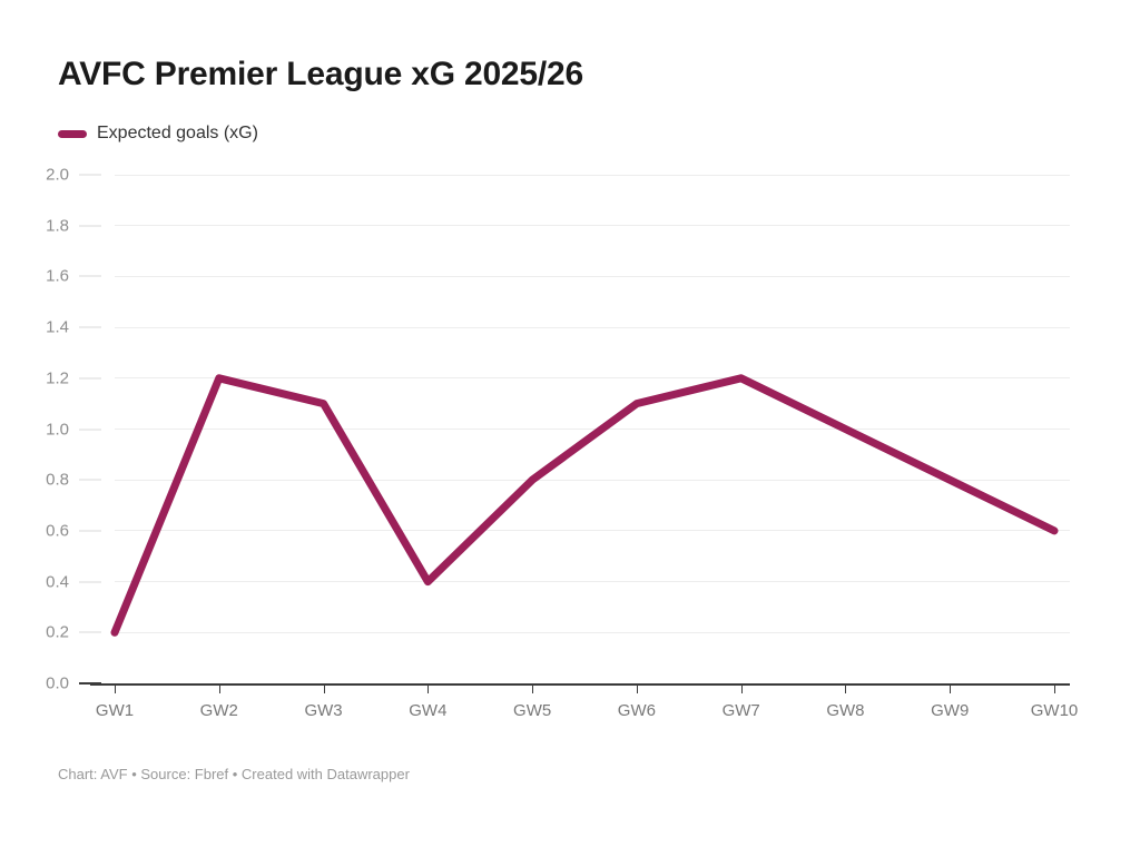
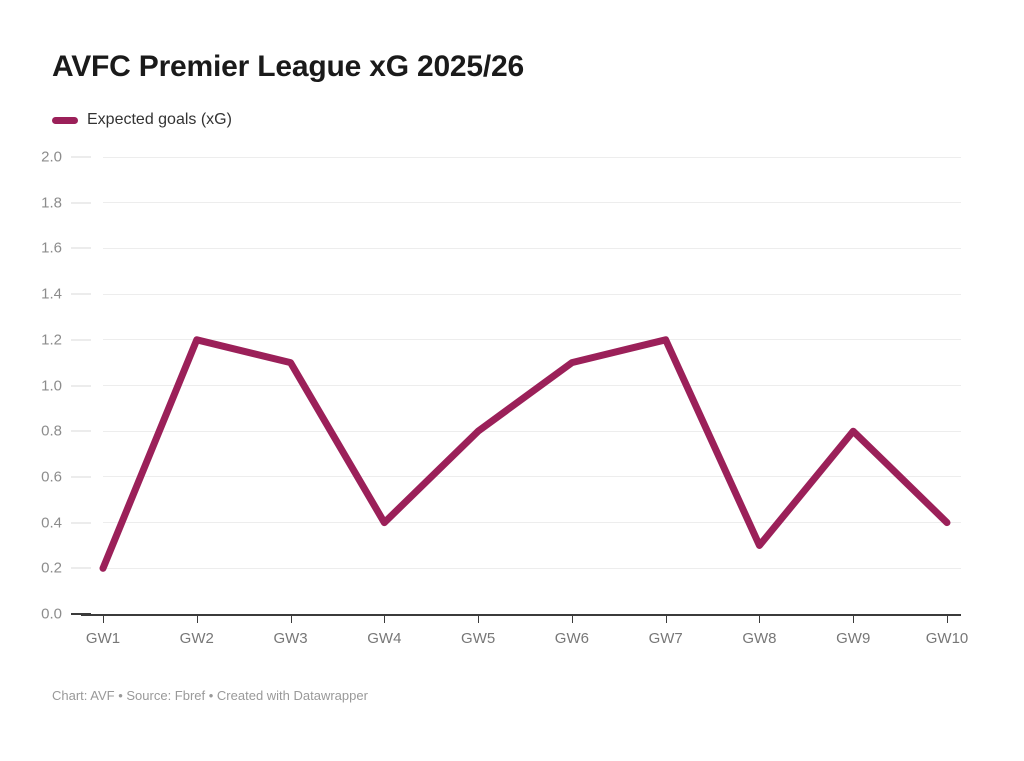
GW8: 1.0 -> 0.3
GW10: 0.6 -> 0.4
